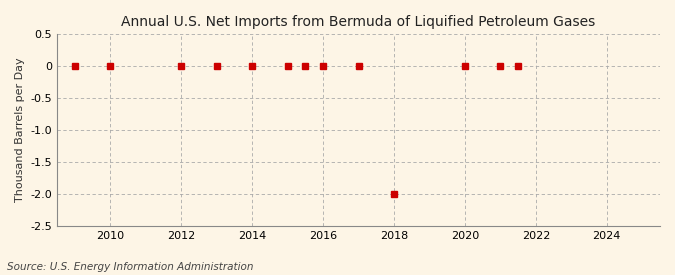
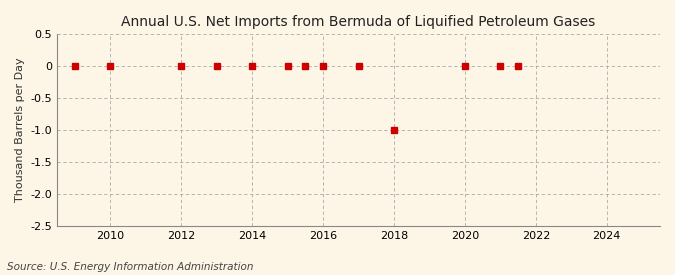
2018: -2 -> -1
